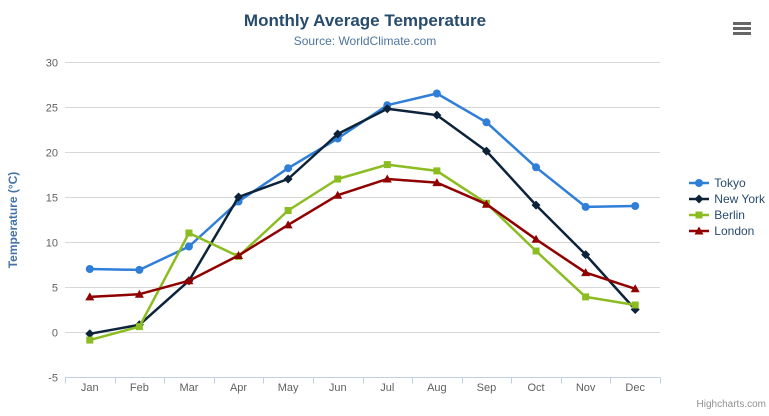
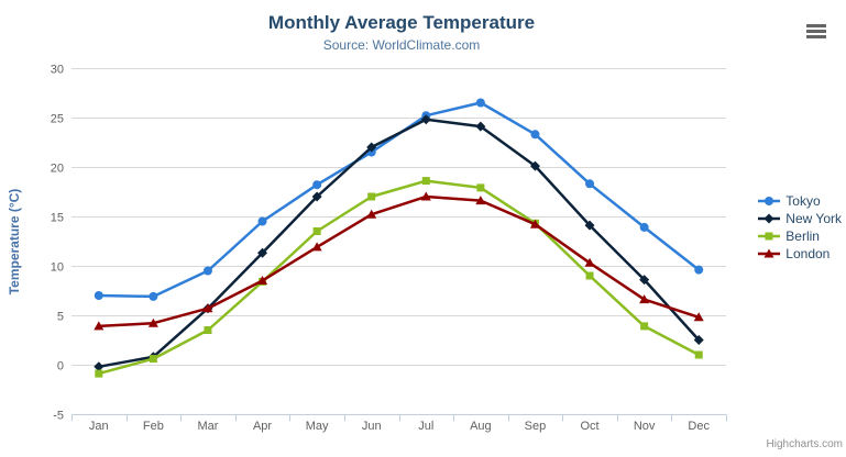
Berlin/Mar: 11 -> 4
New York/Apr: 15 -> 11
Tokyo/Dec: 14 -> 10
Berlin/Dec: 3 -> 1
